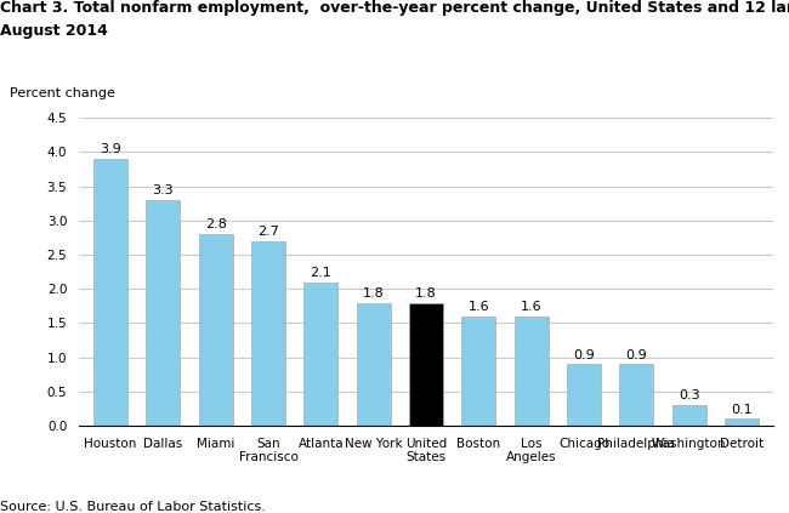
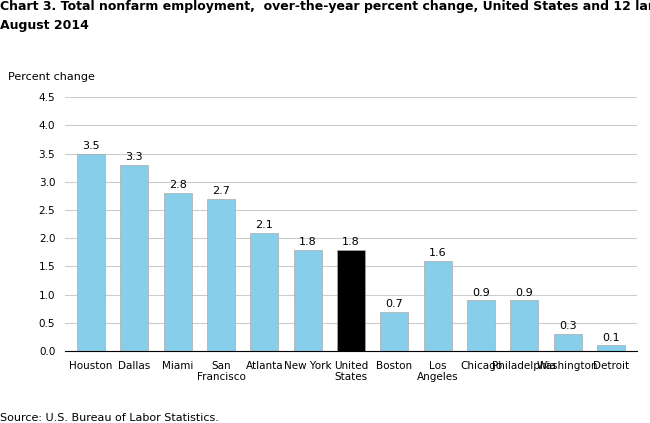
Houston: 3.9 -> 3.5
Boston: 1.6 -> 0.7
